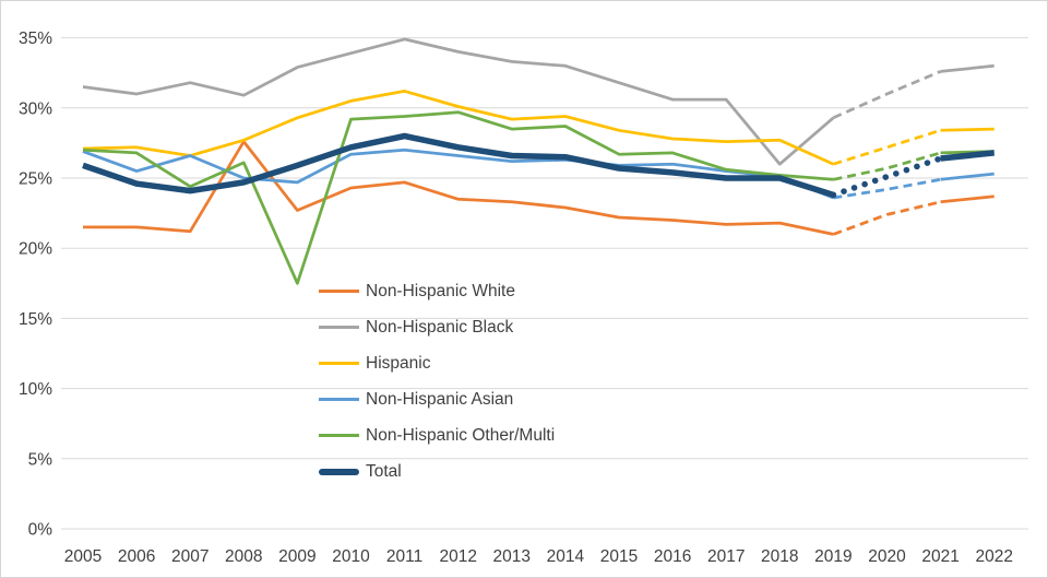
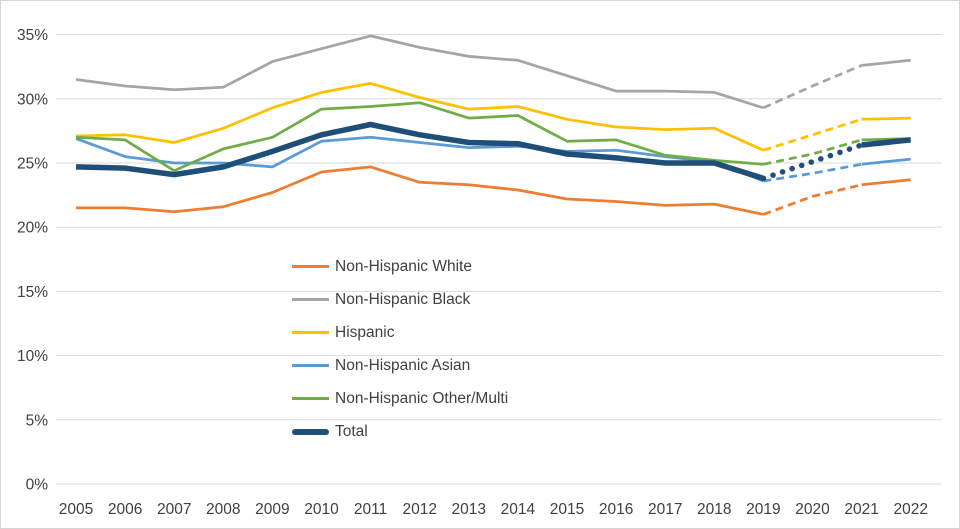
Total/2005: 25.9% -> 24.7%
Non-Hispanic Black/2007: 31.8% -> 30.7%
Non-Hispanic Asian/2007: 26.6% -> 25.0%
Non-Hispanic White/2008: 27.6% -> 21.6%
Non-Hispanic Other/Multi/2009: 17.5% -> 27.0%
Non-Hispanic Black/2018: 26.0% -> 30.5%
